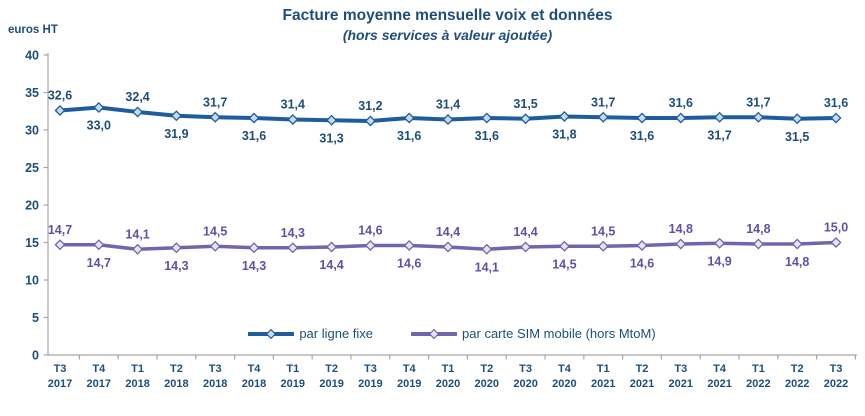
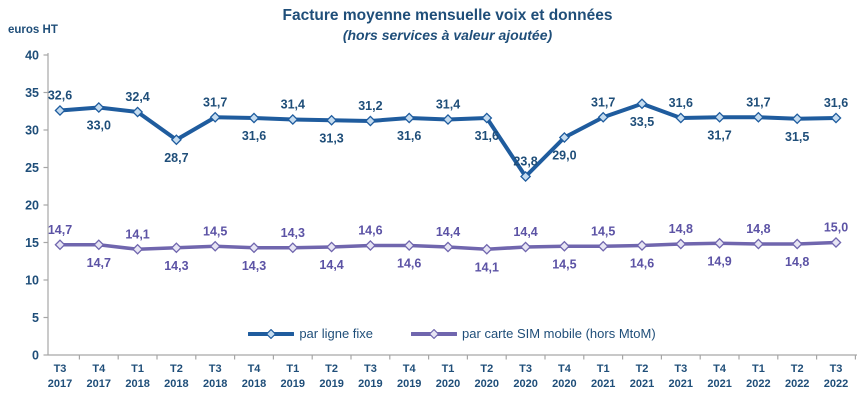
par ligne fixe/T2 2018: 31,9 -> 28,7
par ligne fixe/T3 2020: 31,5 -> 23,8
par ligne fixe/T4 2020: 31,8 -> 29,0
par ligne fixe/T2 2021: 31,6 -> 33,5
